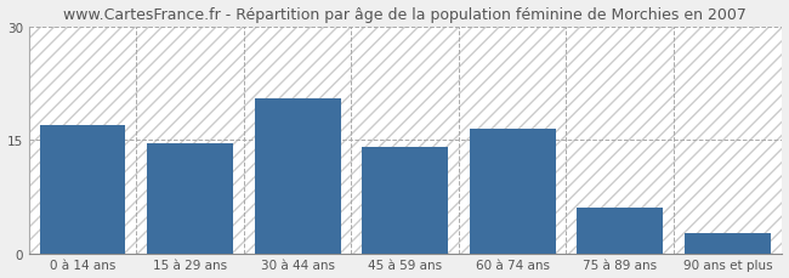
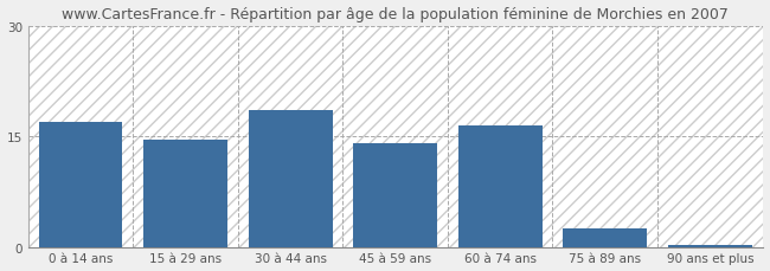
30 à 44 ans: 20.4 -> 18.5
75 à 89 ans: 6.0 -> 2.5
90 ans et plus: 2.6 -> 0.3
